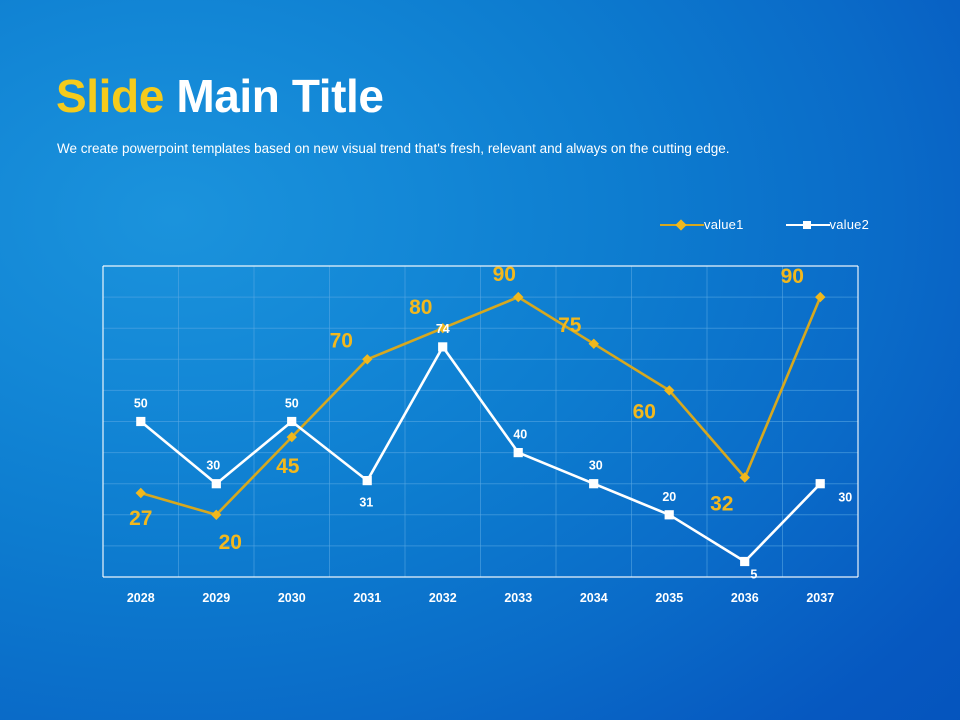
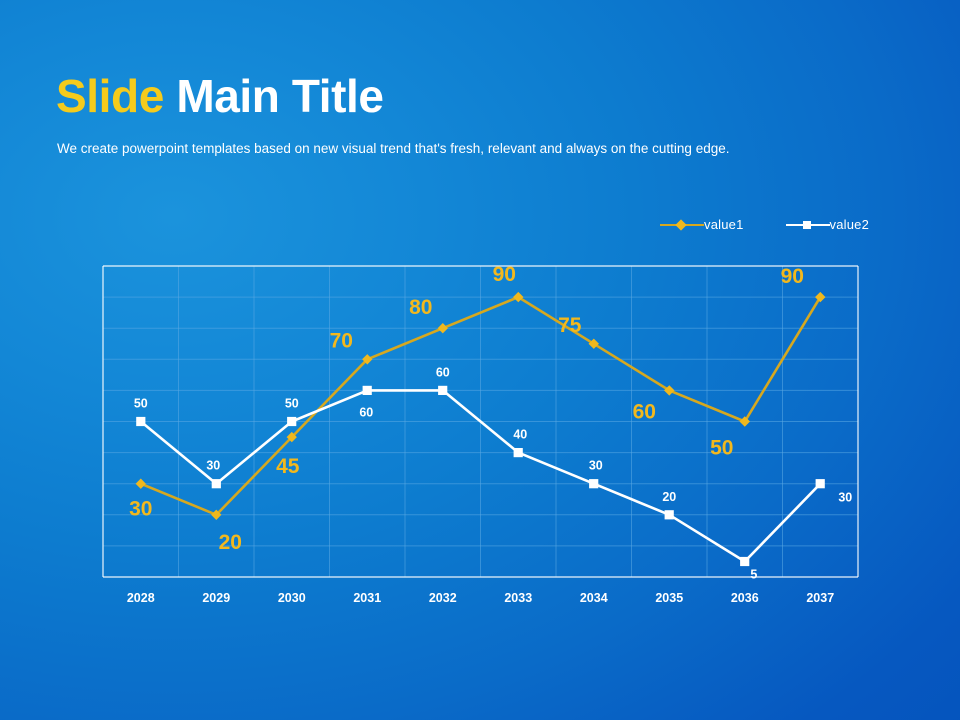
value1/2028: 27 -> 30
value2/2031: 31 -> 60
value2/2032: 74 -> 60
value1/2036: 32 -> 50
